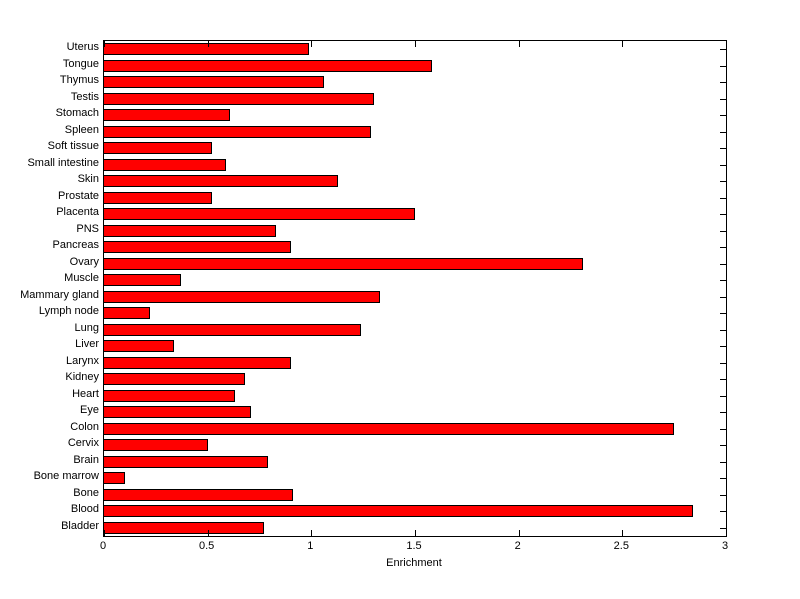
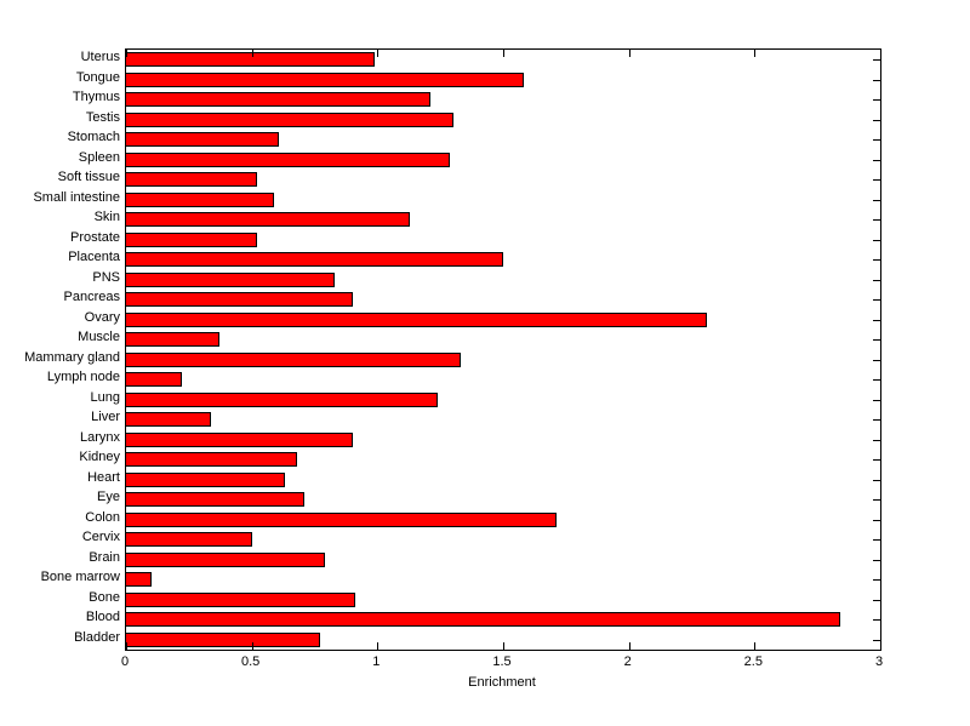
Thymus: 1.06 -> 1.21
Colon: 2.75 -> 1.71
